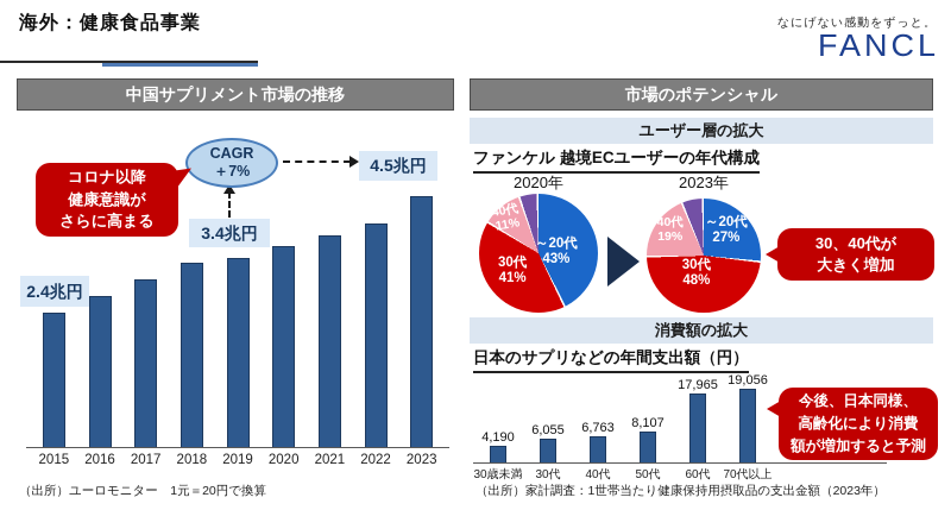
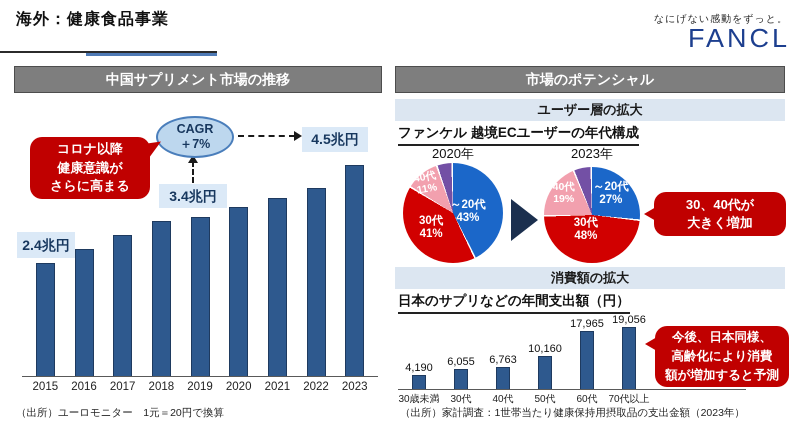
日本のサプリなどの年間支出額（円）/50代: 8,107 -> 10,160
